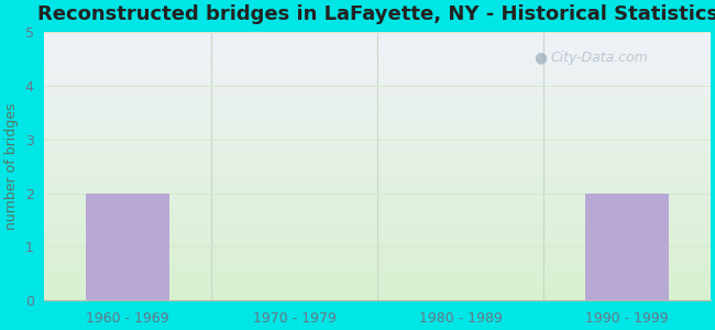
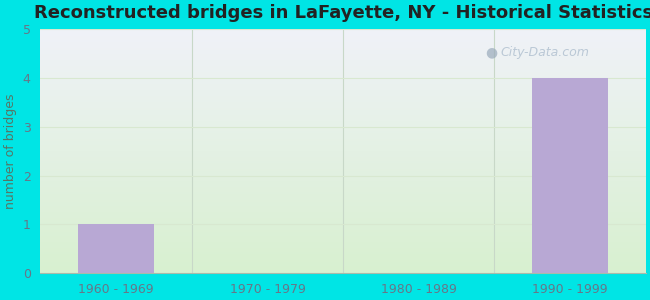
1960 - 1969: 2 -> 1
1990 - 1999: 2 -> 4
